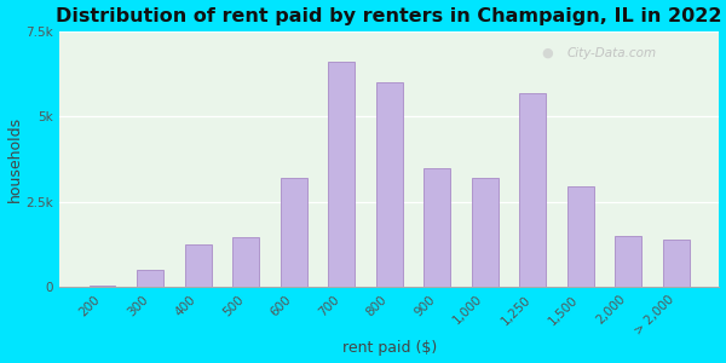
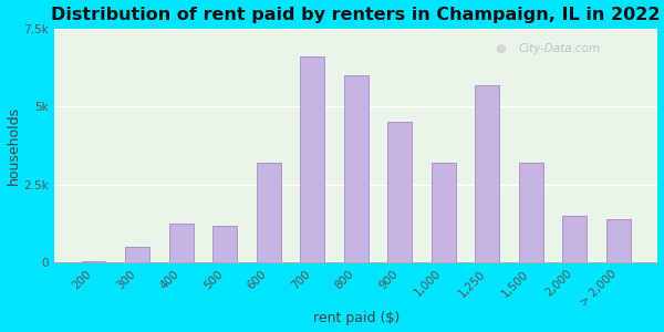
500: 1.45k -> 1.20k
900: 3.50k -> 4.50k
1,500: 2.95k -> 3.20k
